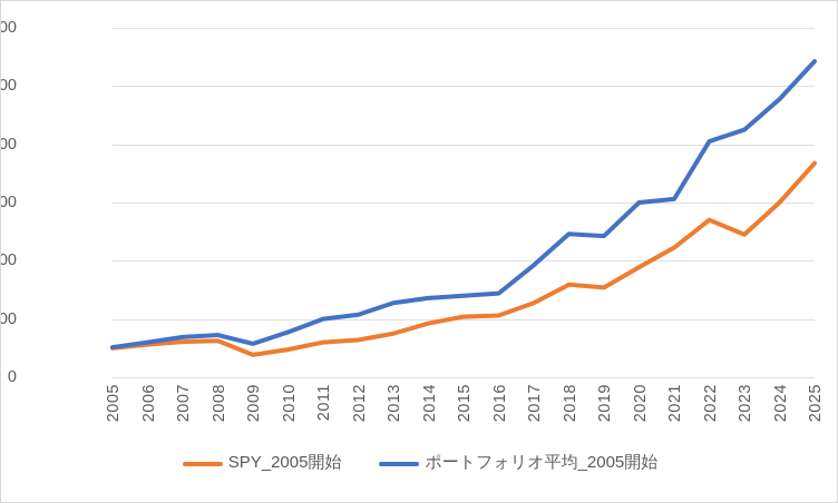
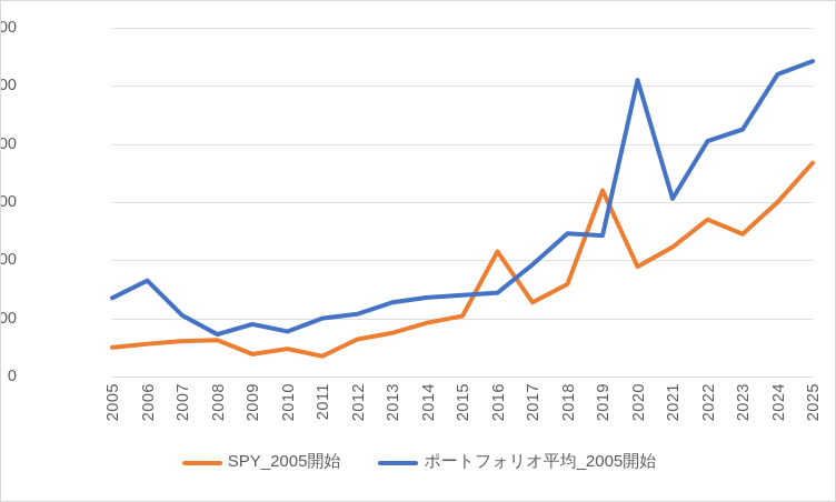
ポートフォリオ平均_2005開始/2005: 100000 -> 270000
ポートフォリオ平均_2005開始/2006: 120000 -> 330000
ポートフォリオ平均_2005開始/2007: 140000 -> 210000
ポートフォリオ平均_2005開始/2009: 120000 -> 180000
SPY_2005開始/2011: 120000 -> 70000
SPY_2005開始/2016: 210000 -> 430000
SPY_2005開始/2019: 310000 -> 640000
ポートフォリオ平均_2005開始/2020: 600000 -> 1020000
ポートフォリオ平均_2005開始/2024: 960000 -> 1040000
